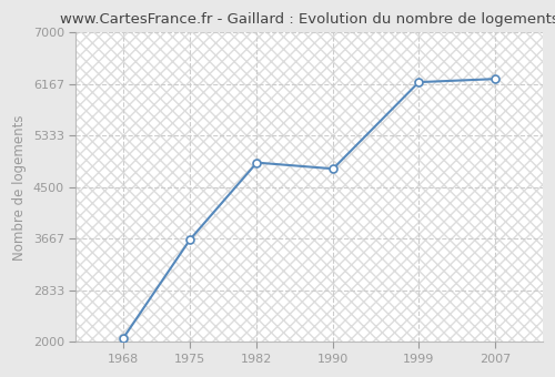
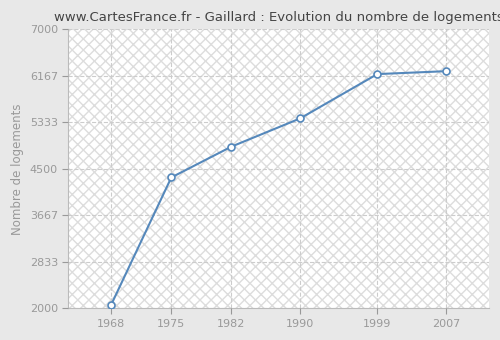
1975: 3660 -> 4350
1990: 4800 -> 5400
